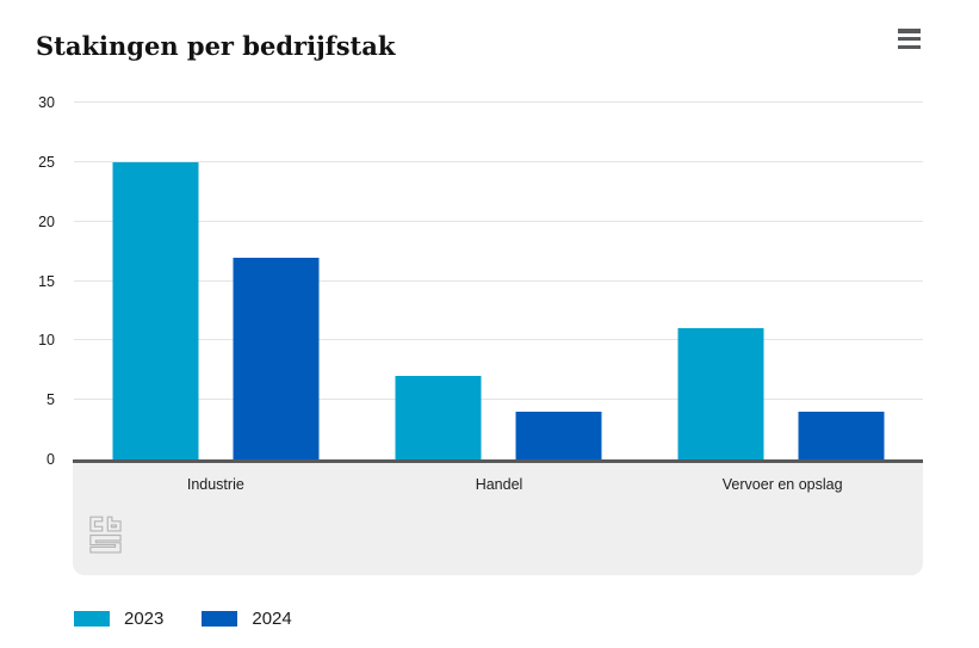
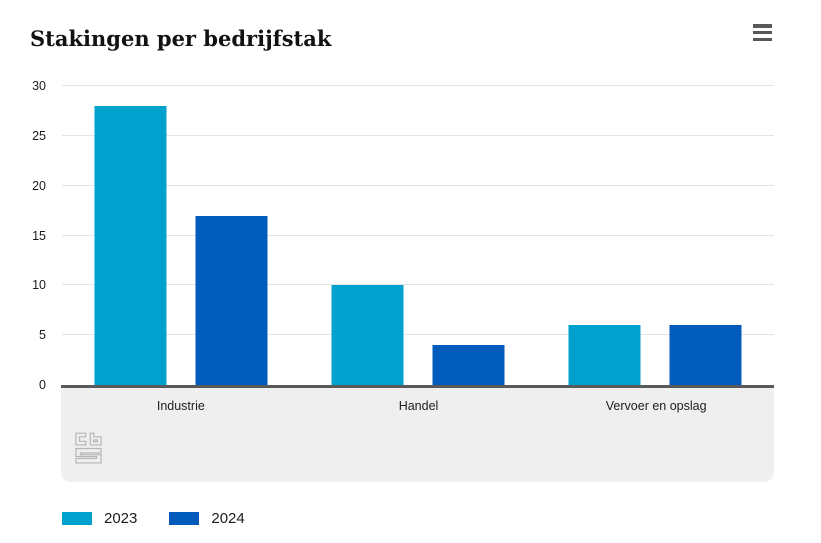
2023/Industrie: 25 -> 28
2023/Handel: 7 -> 10
2023/Vervoer en opslag: 11 -> 6
2024/Vervoer en opslag: 4 -> 6
